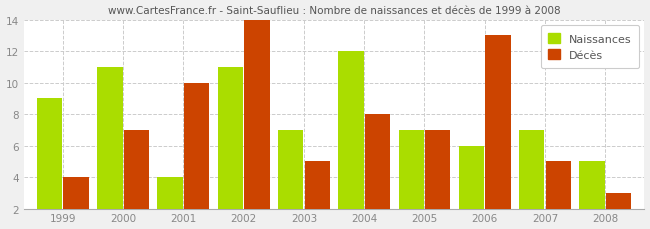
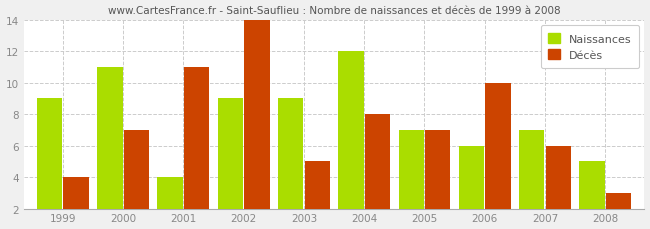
Décès/2001: 10 -> 11
Naissances/2002: 11 -> 9
Naissances/2003: 7 -> 9
Décès/2006: 13 -> 10
Décès/2007: 5 -> 6
